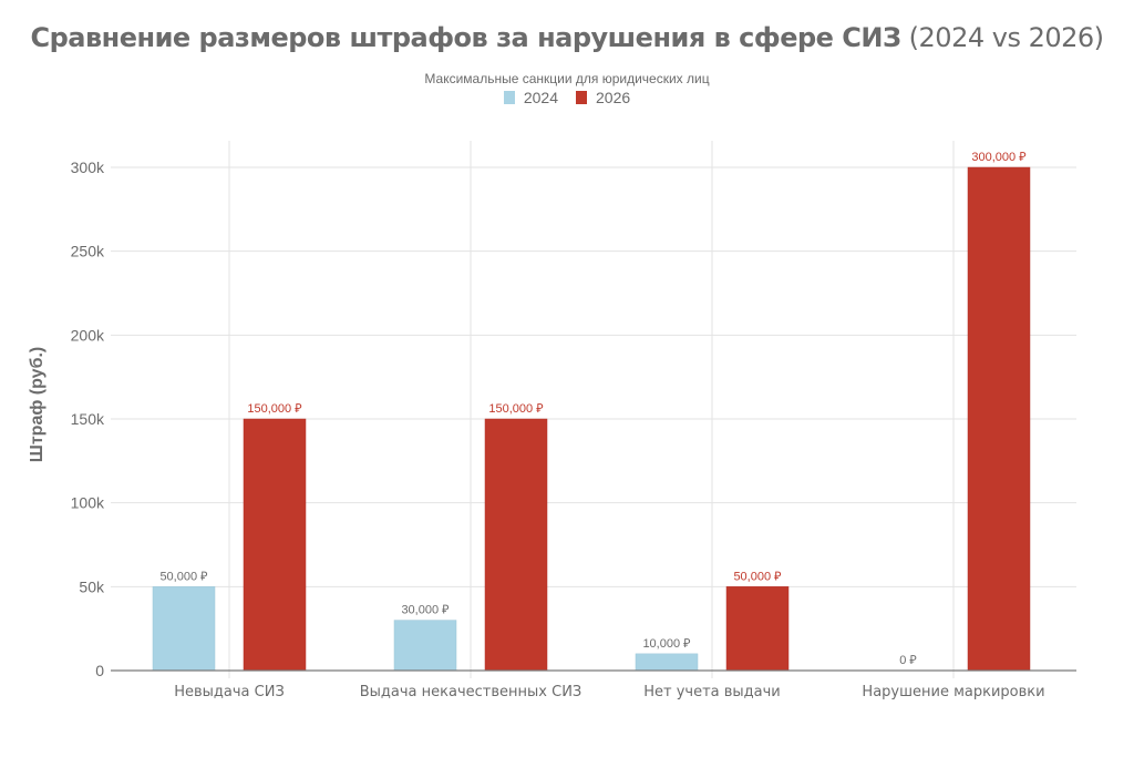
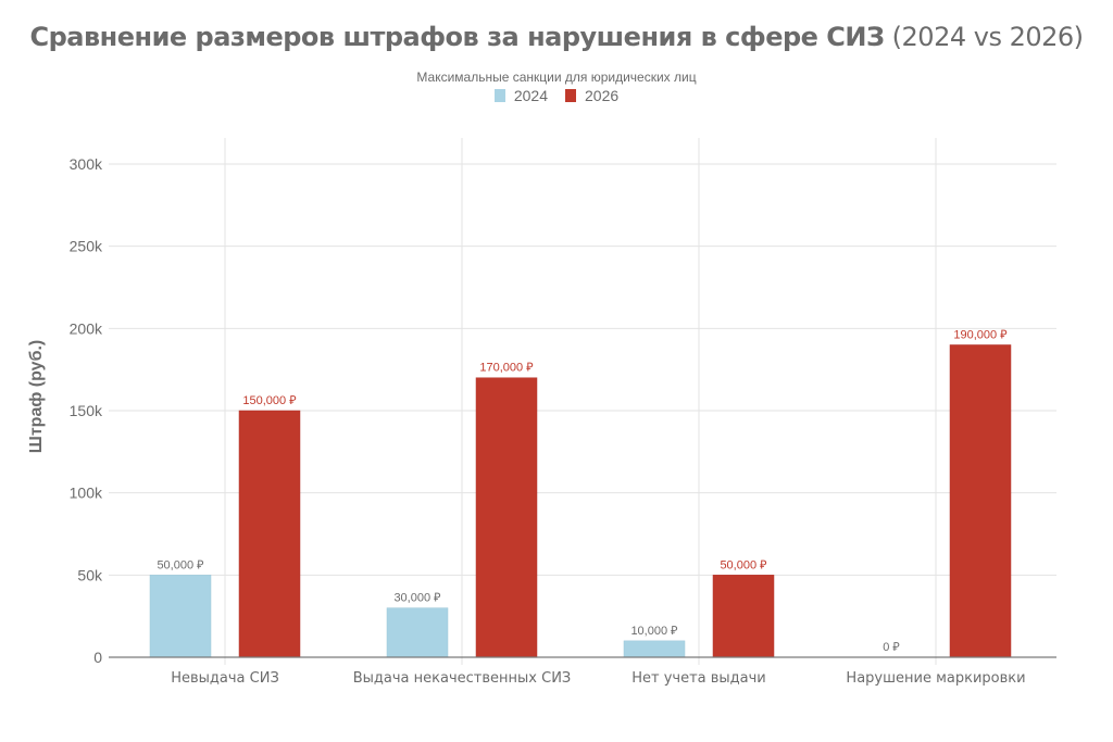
2026/Выдача некачественных СИЗ: 150,000 -> 170,000
2026/Нарушение маркировки: 300,000 -> 190,000
